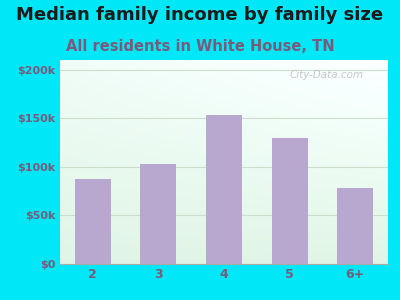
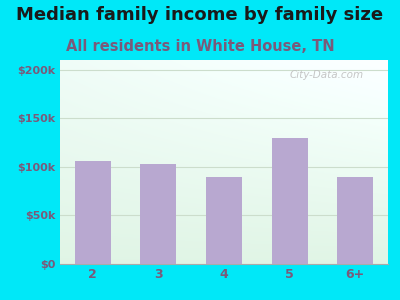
2: $87k -> $106k
4: $153k -> $90k
6+: $78k -> $90k
